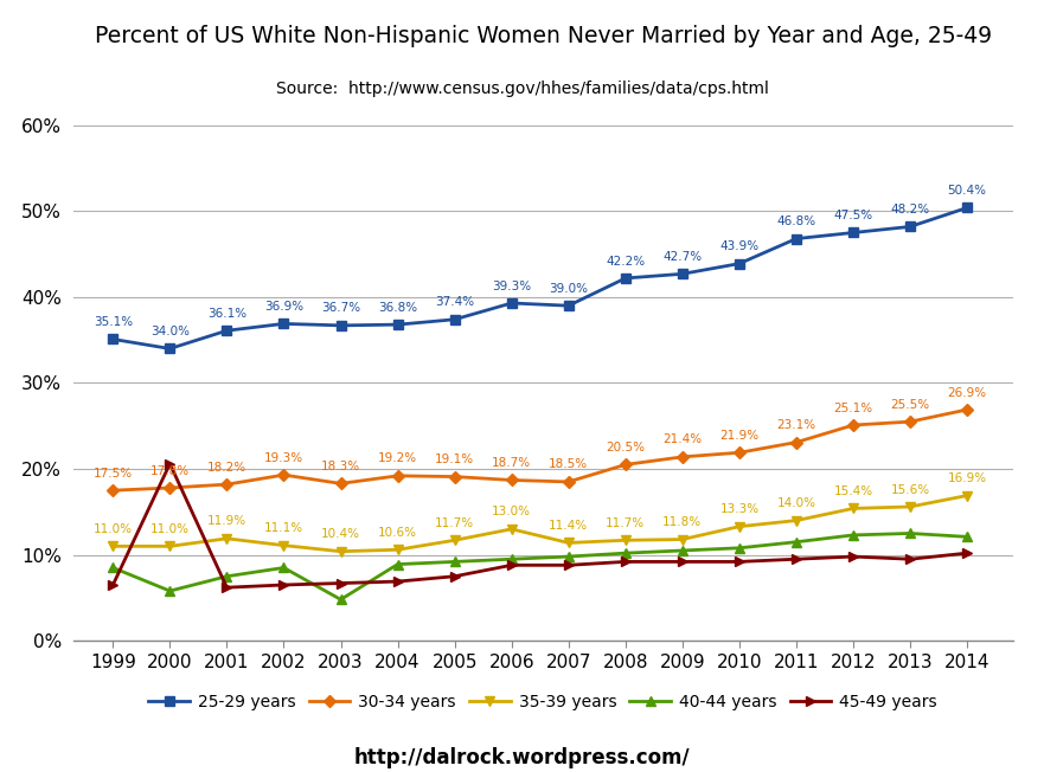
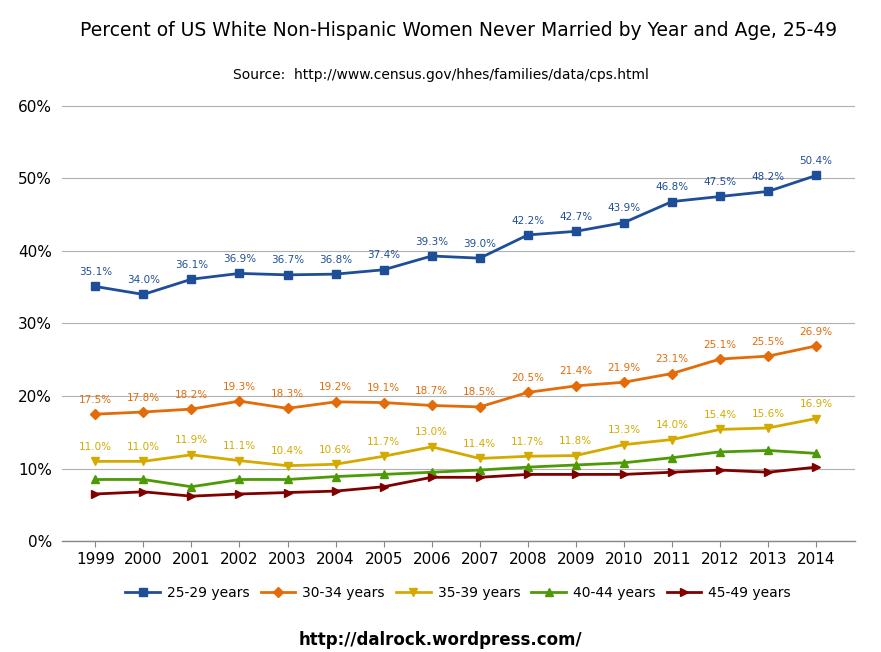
40-44 years/2000: 5.8% -> 8.5%
45-49 years/2000: 20.6% -> 6.8%
40-44 years/2003: 4.8% -> 8.5%
